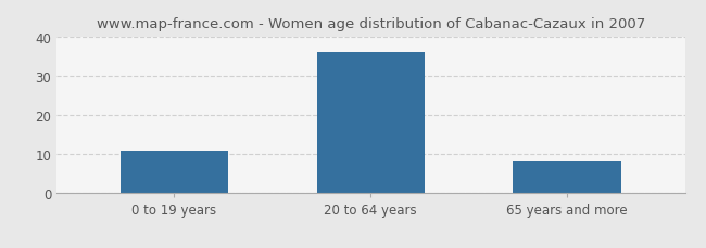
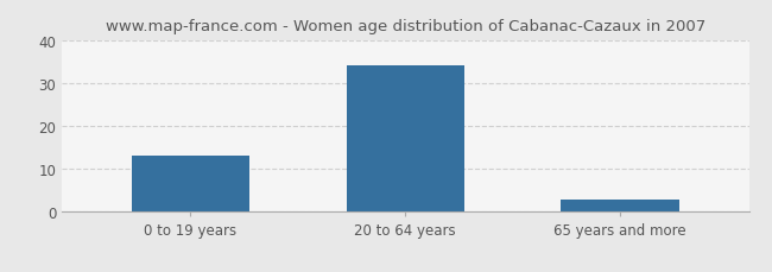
0 to 19 years: 11 -> 13
20 to 64 years: 36 -> 34
65 years and more: 8 -> 3
